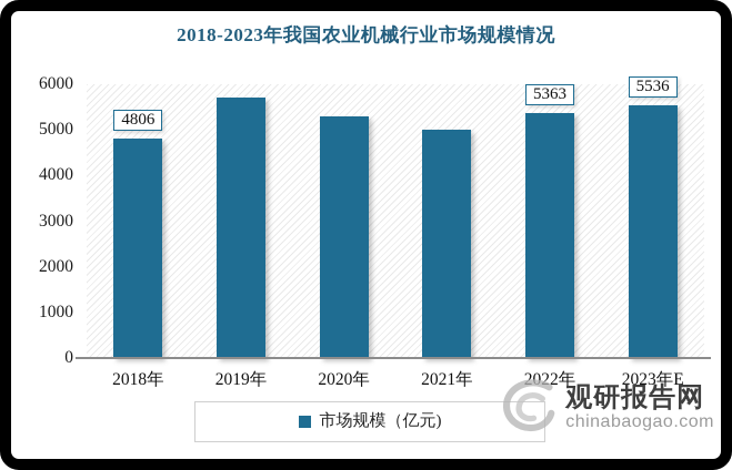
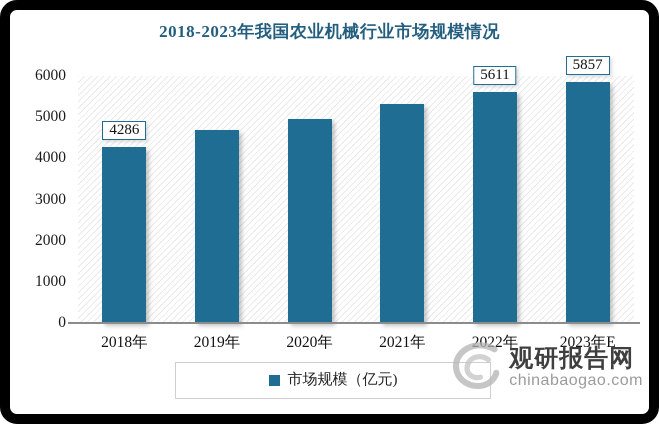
2018年: 4806 -> 4286
2019年: 5700 -> 4700
2020年: 5300 -> 5000
2021年: 5000 -> 5300
2022年: 5363 -> 5611
2023年E: 5536 -> 5857
